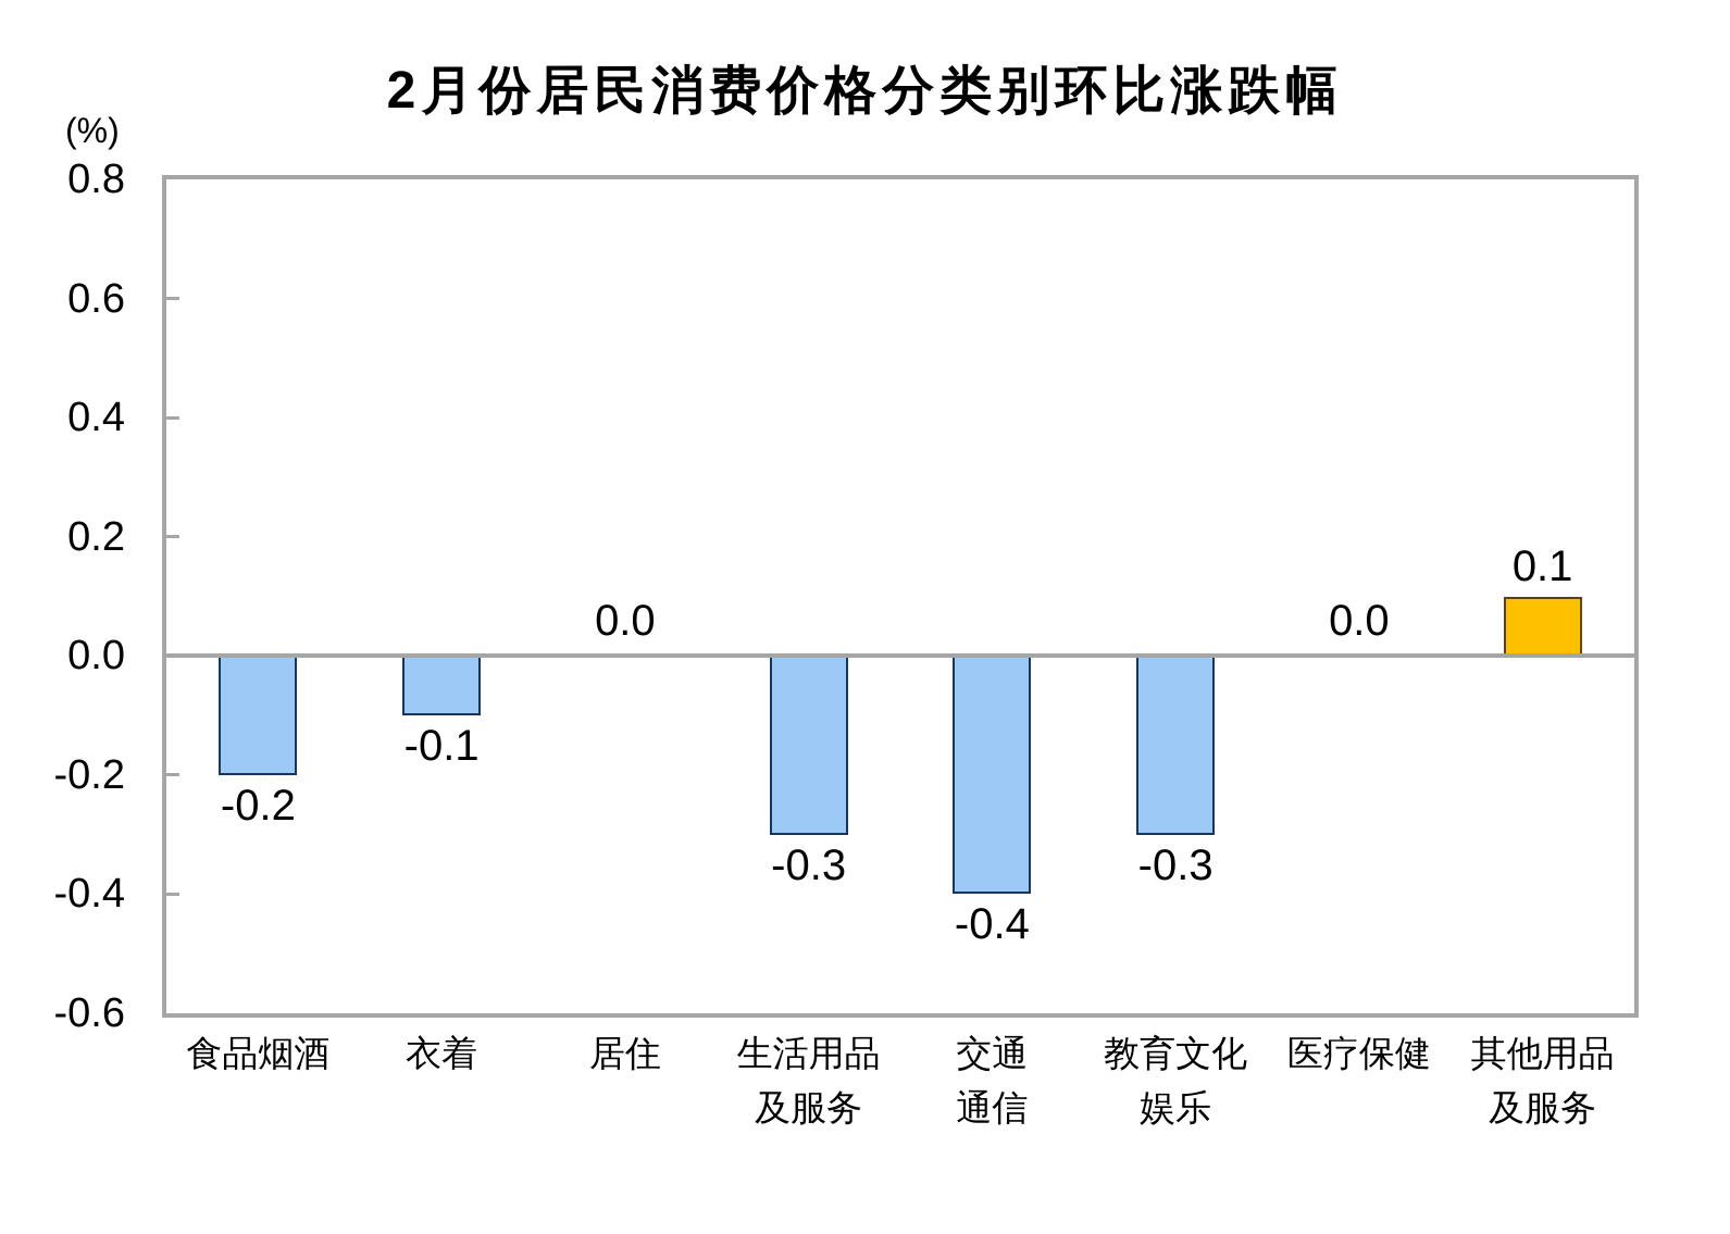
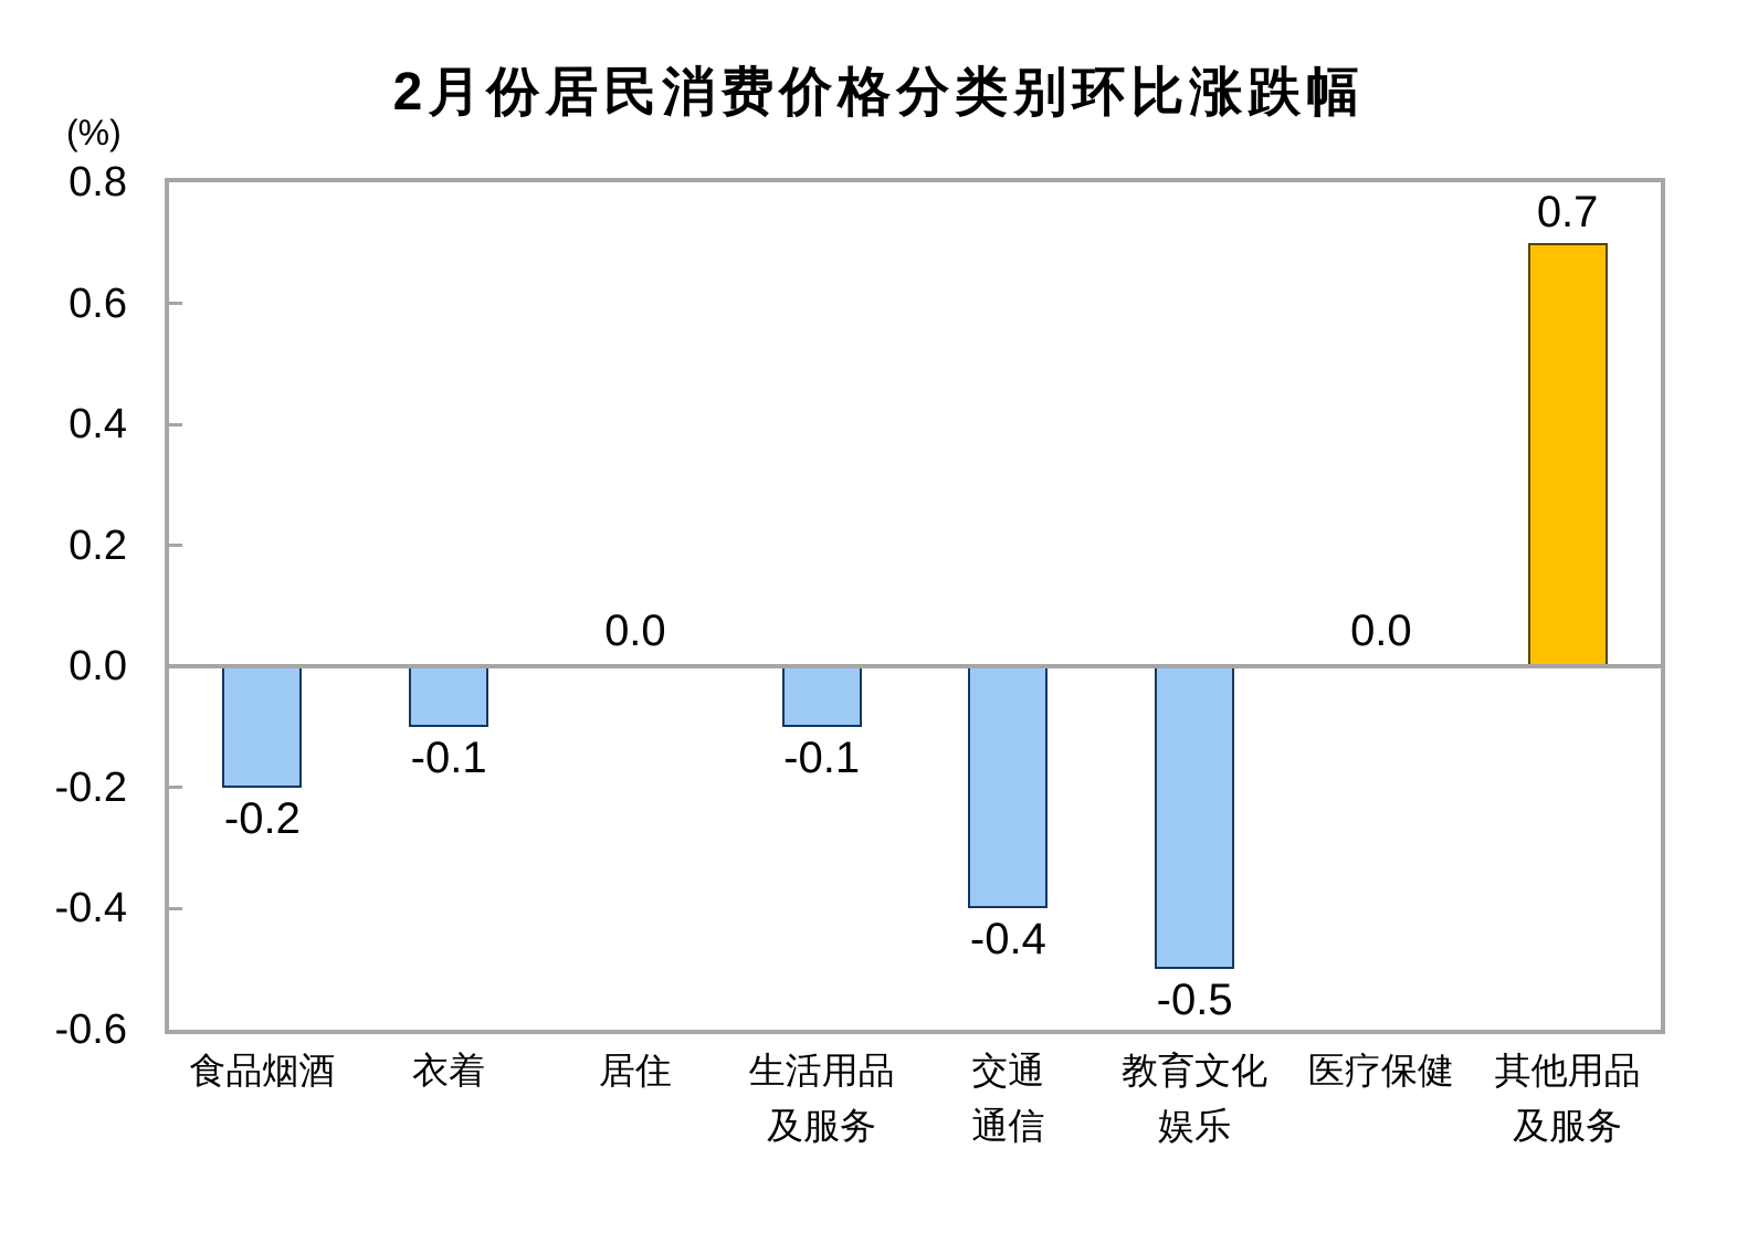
生活用品及服务: -0.3 -> -0.1
教育文化娱乐: -0.3 -> -0.5
其他用品及服务: 0.1 -> 0.7
